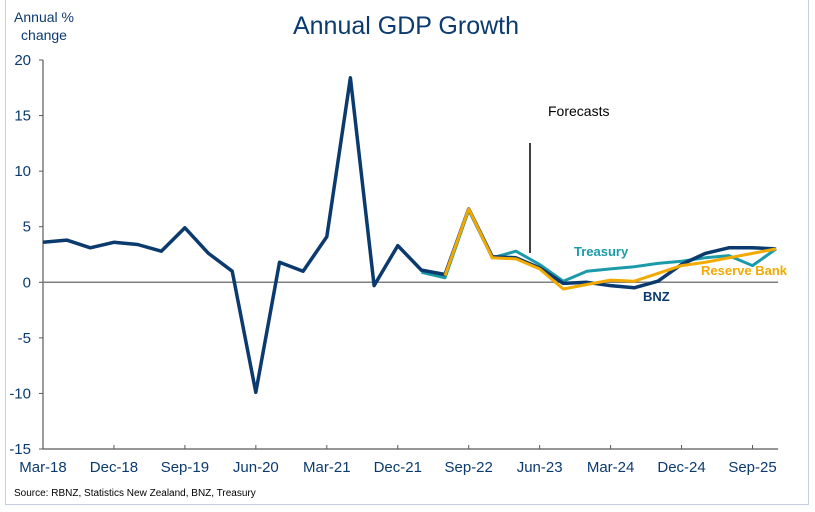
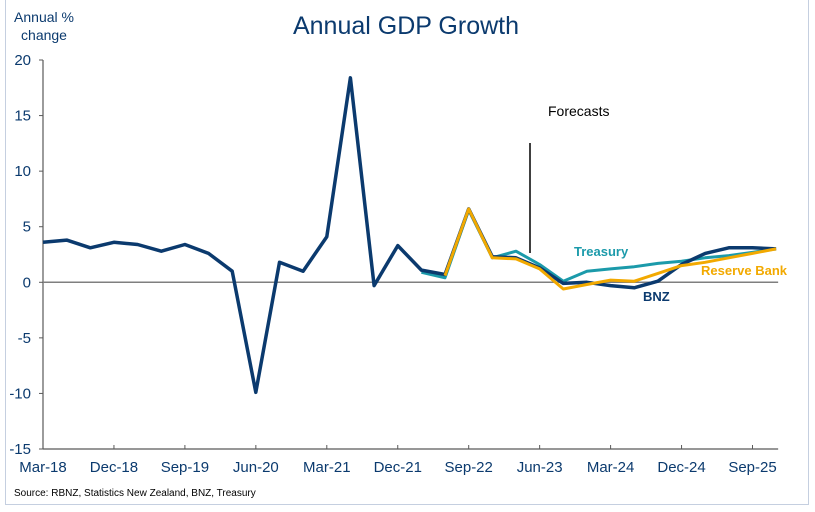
BNZ/Sep-19: 4.9 -> 3.4
Treasury/Sep-25: 1.5 -> 2.7
